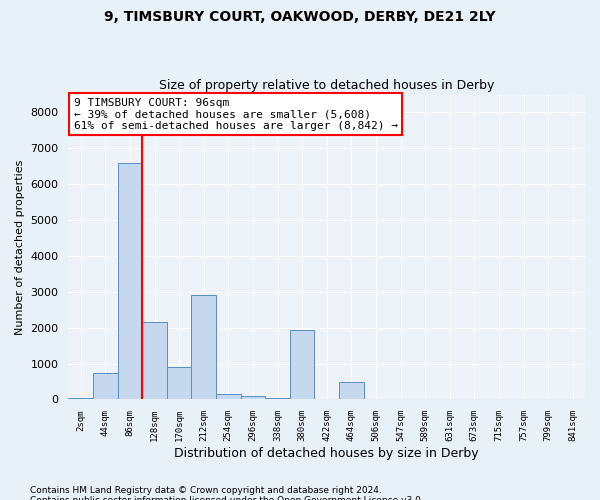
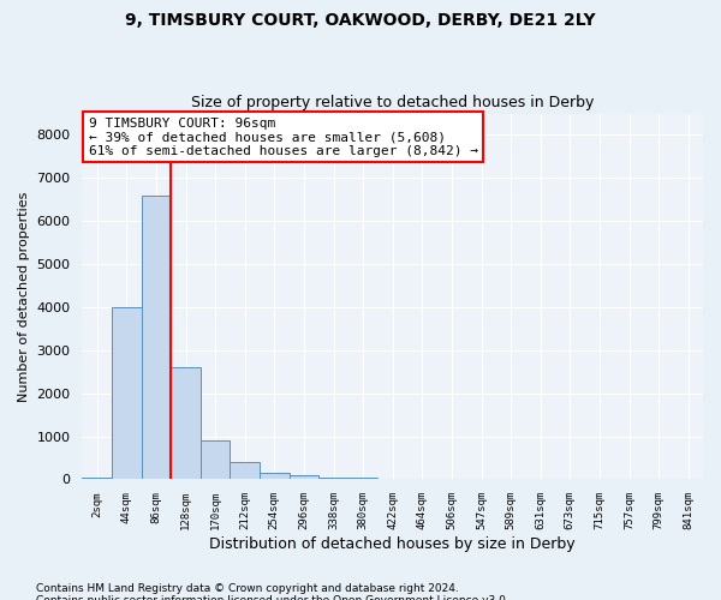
44sqm: 750 -> 4000
128sqm: 2150 -> 2600
212sqm: 2900 -> 400
380sqm: 1950 -> 30
464sqm: 500 -> 0
